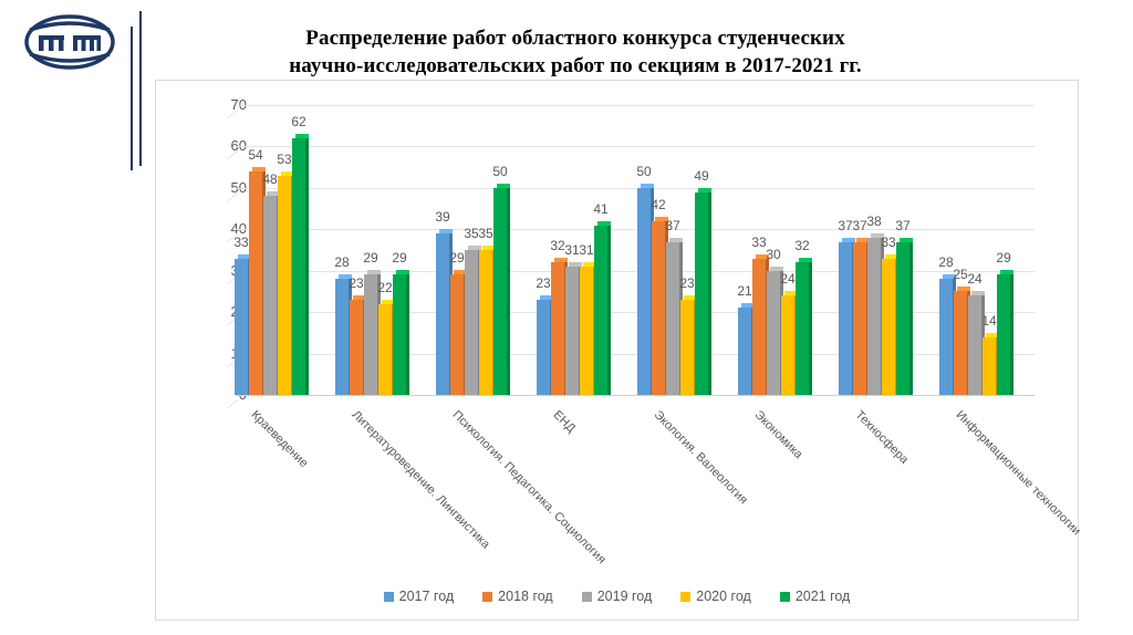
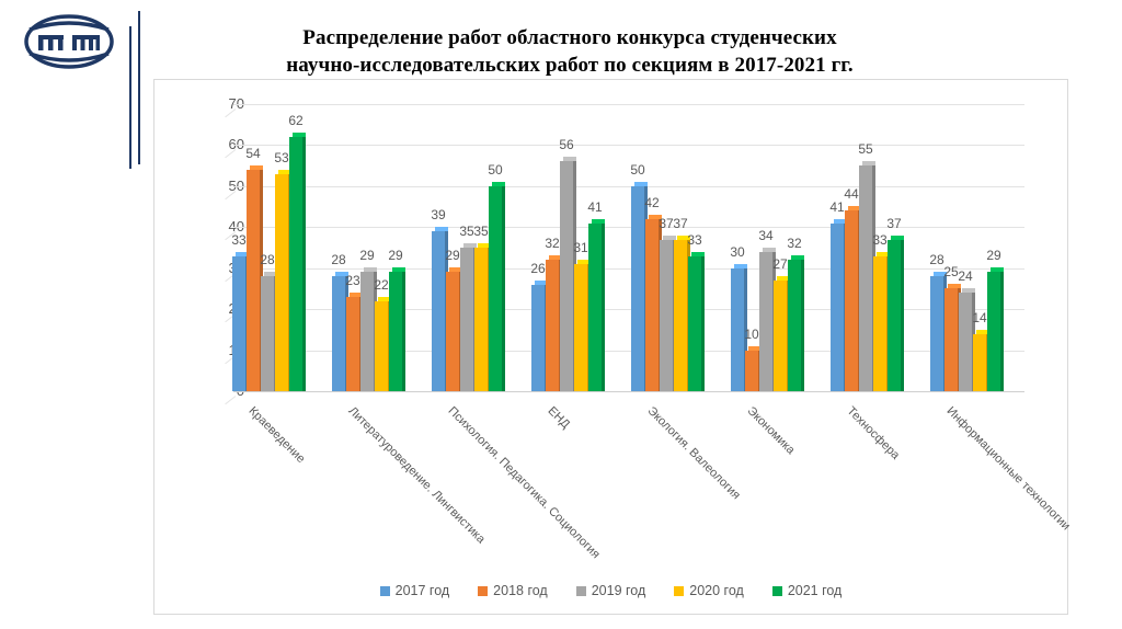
2019 год/Краеведение: 48 -> 28
2017 год/ЕНД: 23 -> 26
2019 год/ЕНД: 31 -> 56
2020 год/Экология. Валеология: 23 -> 37
2021 год/Экология. Валеология: 49 -> 33
2017 год/Экономика: 21 -> 30
2018 год/Экономика: 33 -> 10
2019 год/Экономика: 30 -> 34
2020 год/Экономика: 24 -> 27
2017 год/Техносфера: 37 -> 41
2018 год/Техносфера: 37 -> 44
2019 год/Техносфера: 38 -> 55
